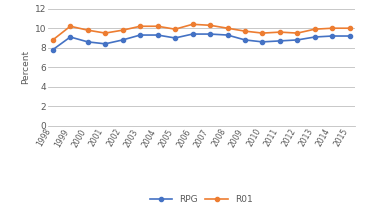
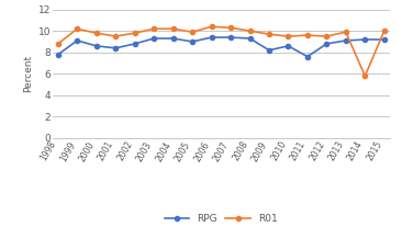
RPG/2009: 8.8 -> 8.2
RPG/2011: 8.7 -> 7.6
R01/2014: 10.0 -> 5.8
